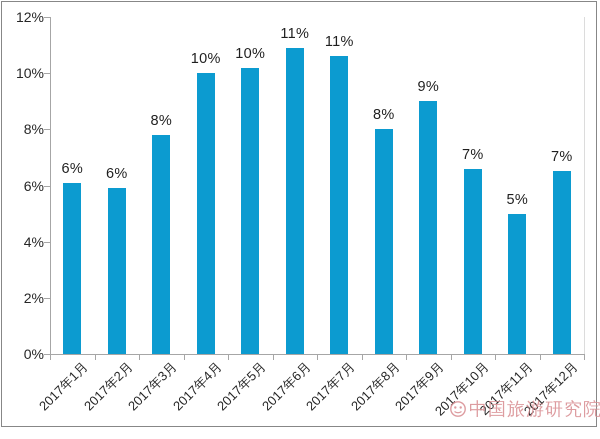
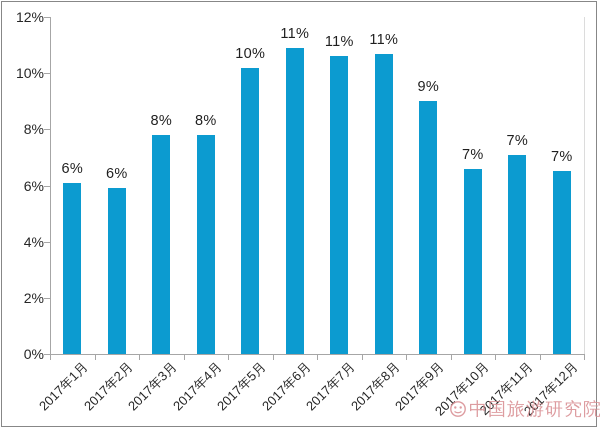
2017年4月: 10% -> 8%
2017年8月: 8% -> 11%
2017年11月: 5% -> 7%
